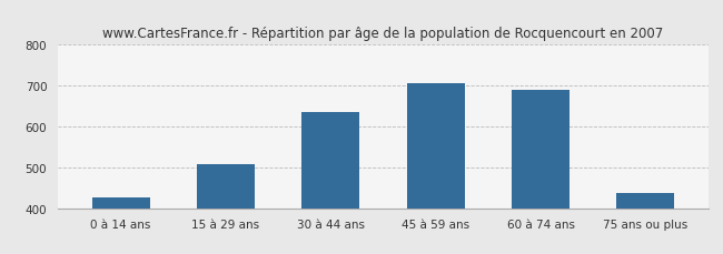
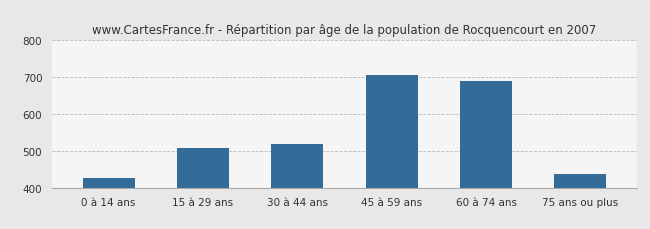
30 à 44 ans: 635 -> 518
